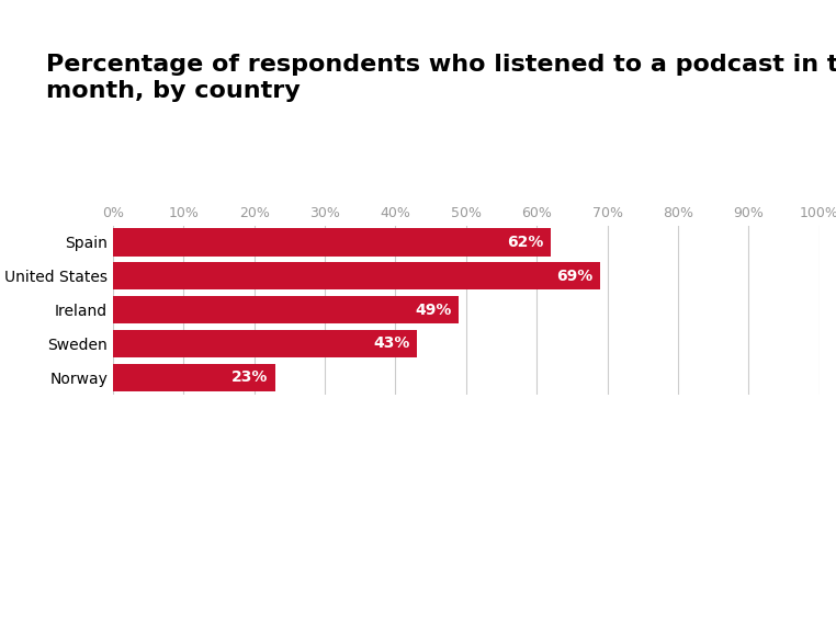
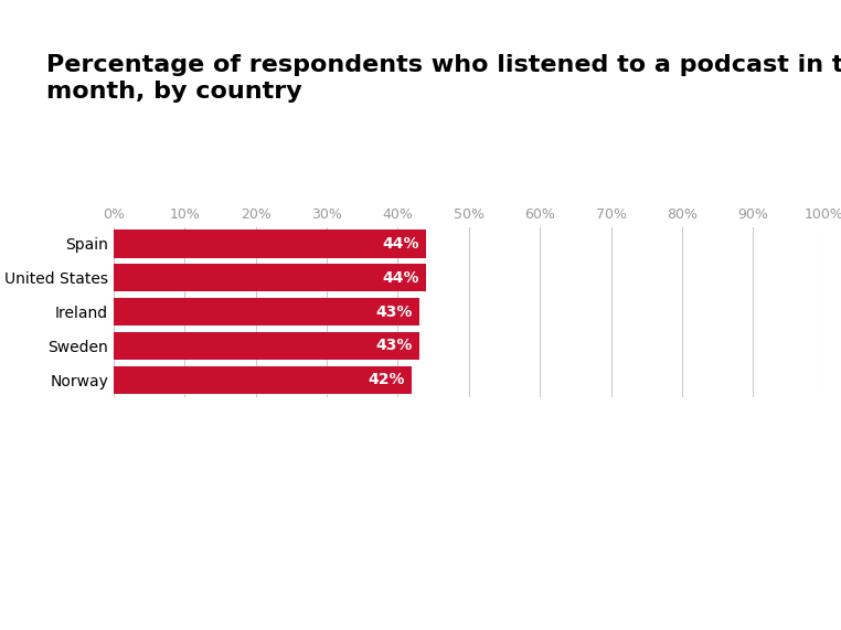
Spain: 62% -> 44%
United States: 69% -> 44%
Ireland: 49% -> 43%
Norway: 23% -> 42%
